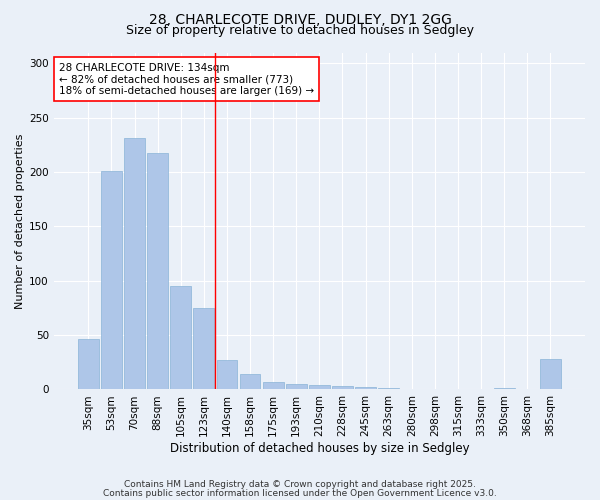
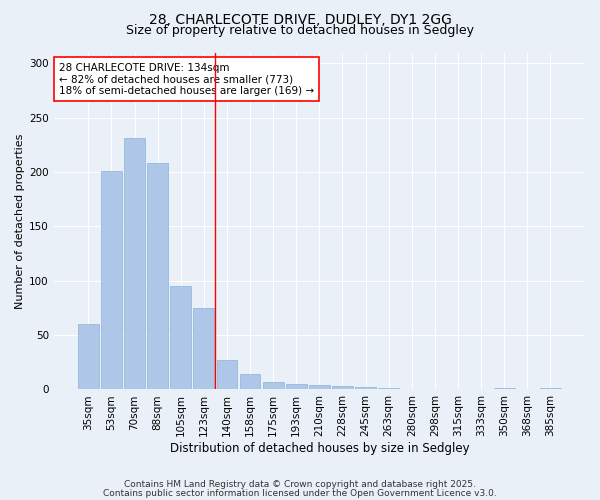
35sqm: 46 -> 60
88sqm: 218 -> 208
385sqm: 28 -> 1
